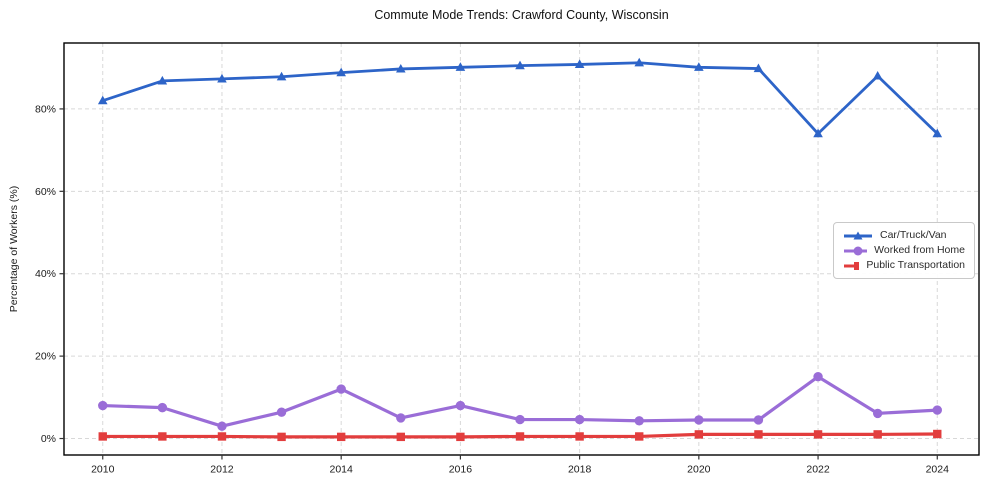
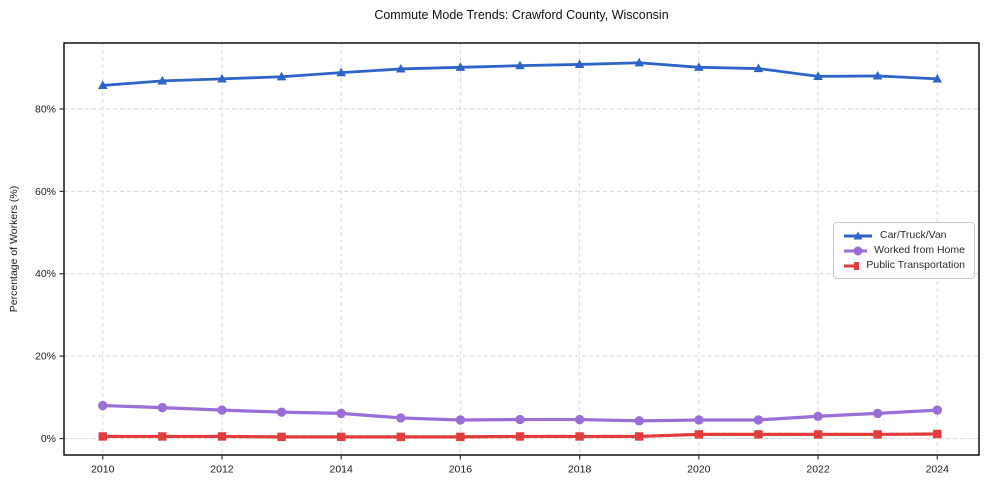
Car/Truck/Van/2010: 82% -> 86%
Worked from Home/2012: 3% -> 7%
Worked from Home/2014: 12% -> 6%
Worked from Home/2016: 8% -> 4%
Car/Truck/Van/2022: 74% -> 88%
Worked from Home/2022: 15% -> 5%
Car/Truck/Van/2024: 74% -> 87%
